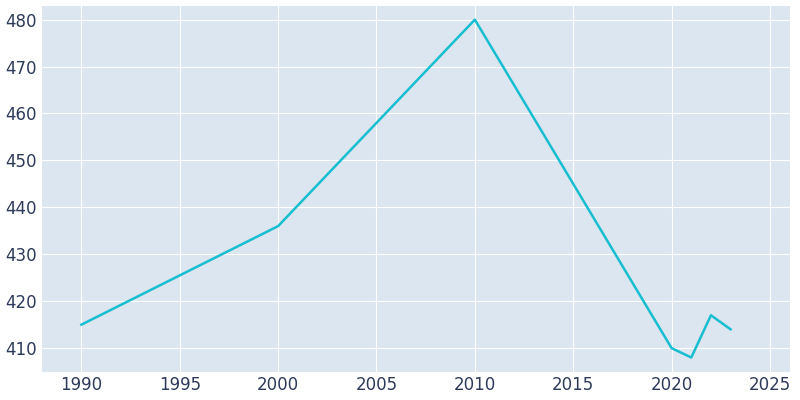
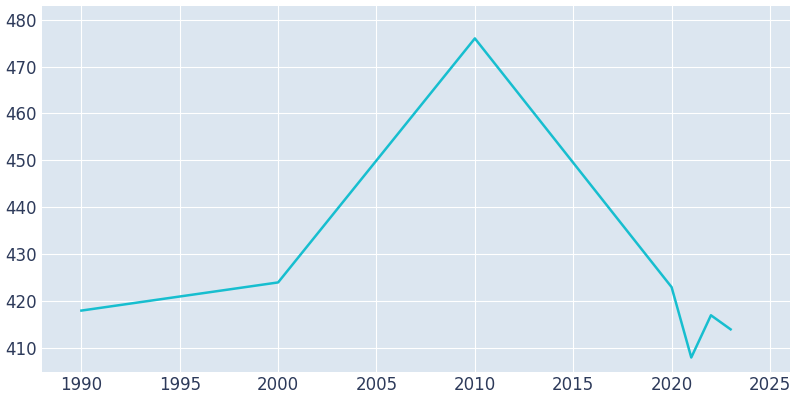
1990: 415 -> 418
2000: 436 -> 424
2010: 480 -> 476
2020: 410 -> 423
